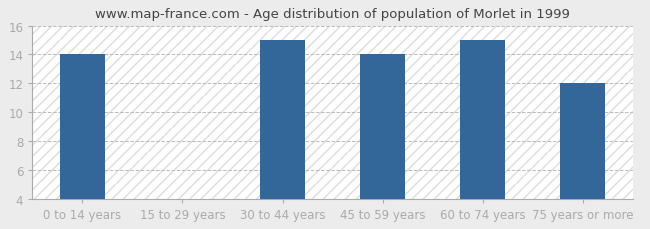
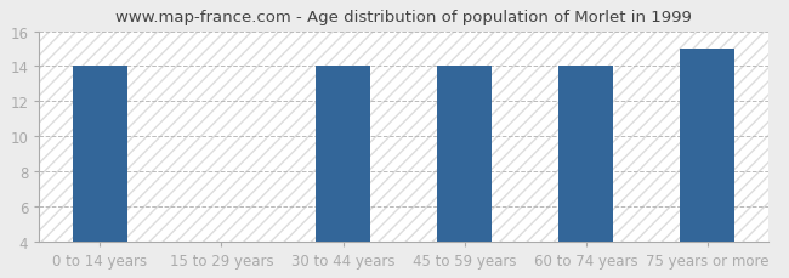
30 to 44 years: 15 -> 14
60 to 74 years: 15 -> 14
75 years or more: 12 -> 15
